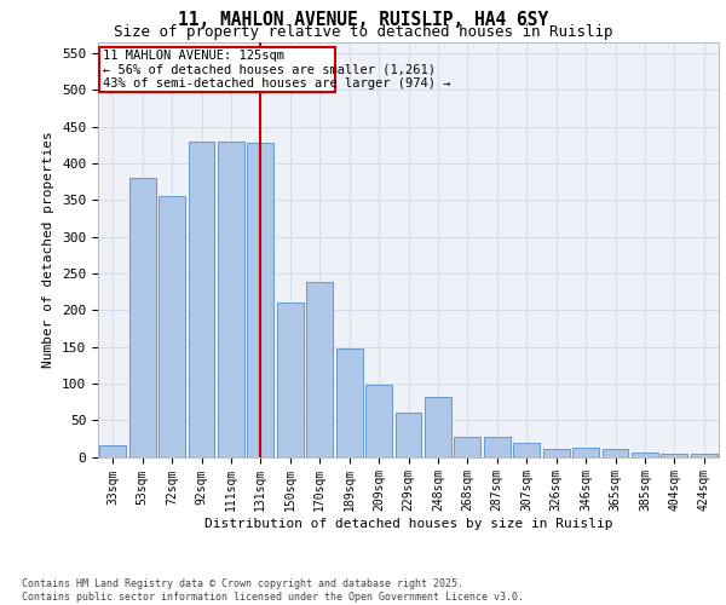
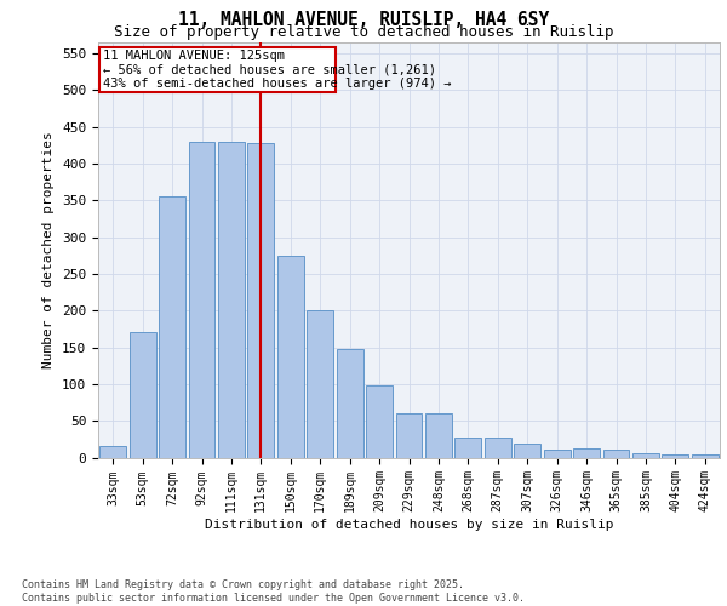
53sqm: 380 -> 170
150sqm: 210 -> 275
170sqm: 238 -> 200
248sqm: 82 -> 60
